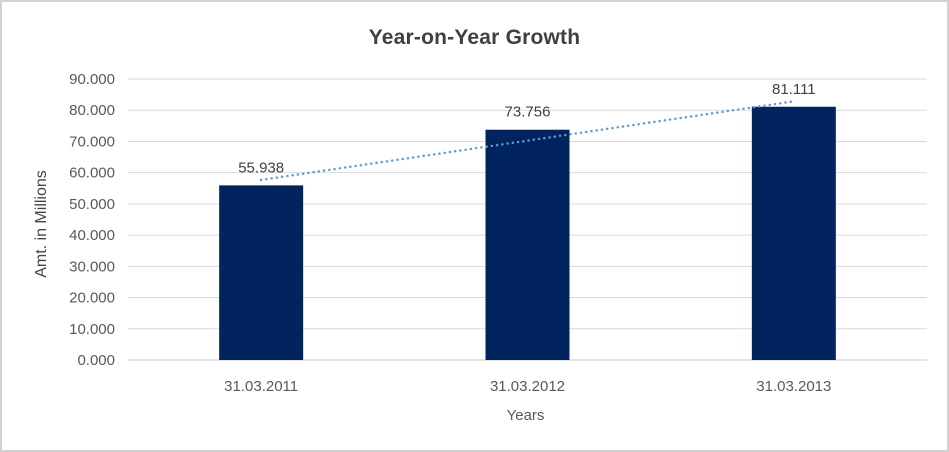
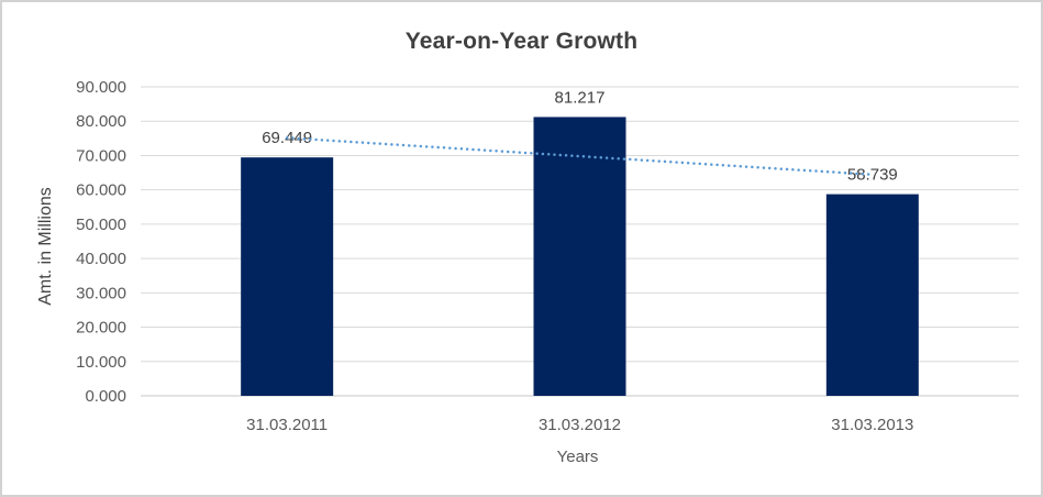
31.03.2011: 55.938 -> 69.449
31.03.2012: 73.756 -> 81.217
31.03.2013: 81.111 -> 58.739
